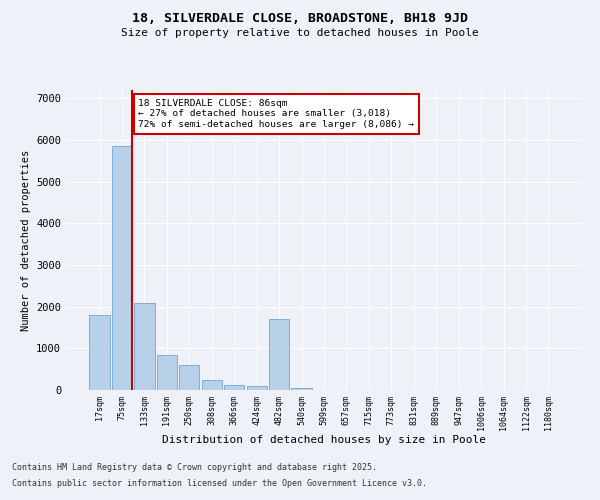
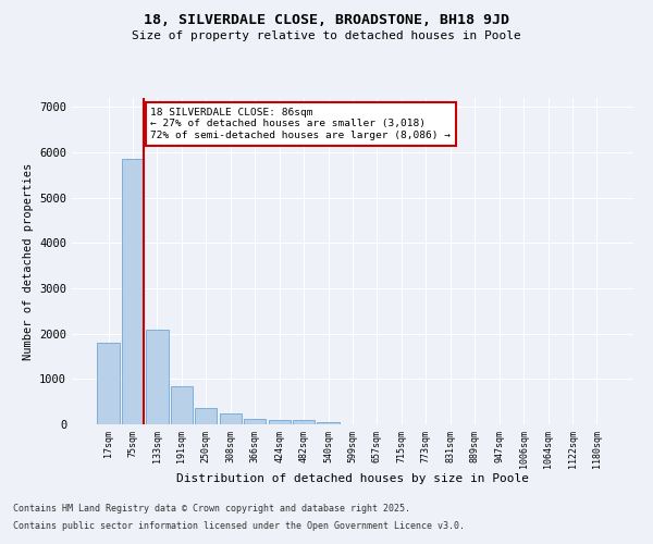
250sqm: 600 -> 370
482sqm: 1700 -> 90
